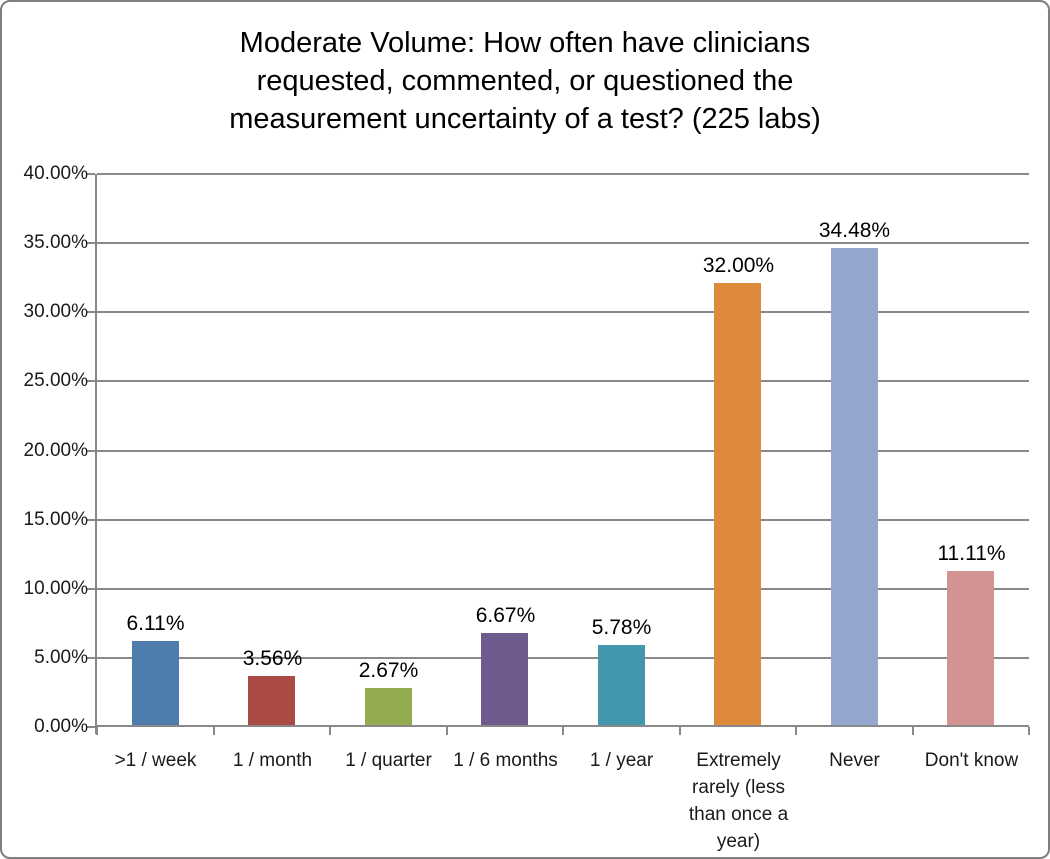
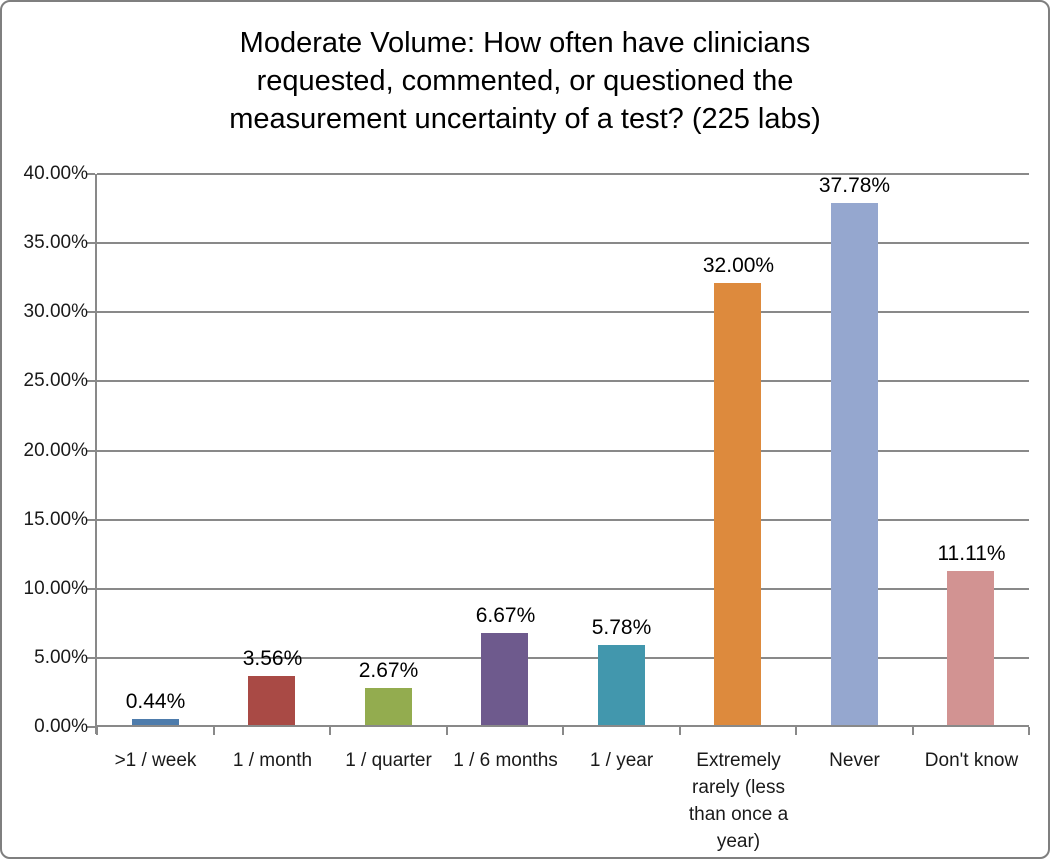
>1 / week: 6.11% -> 0.44%
Never: 34.48% -> 37.78%
